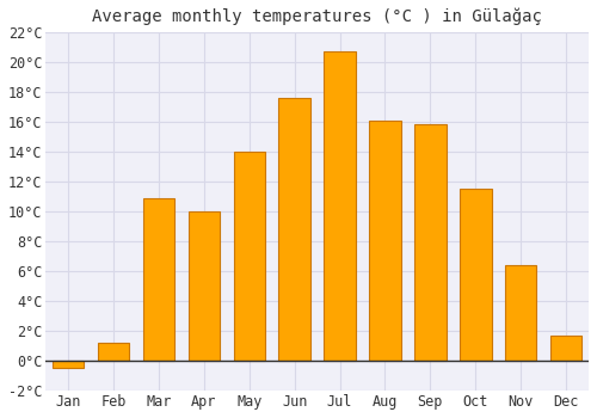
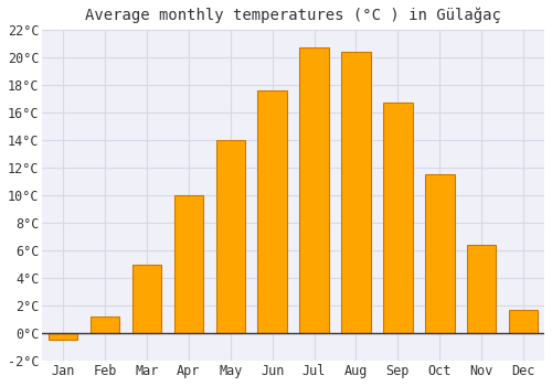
Mar: 10.9°C -> 5.0°C
Aug: 16.1°C -> 20.4°C
Sep: 15.8°C -> 16.7°C
